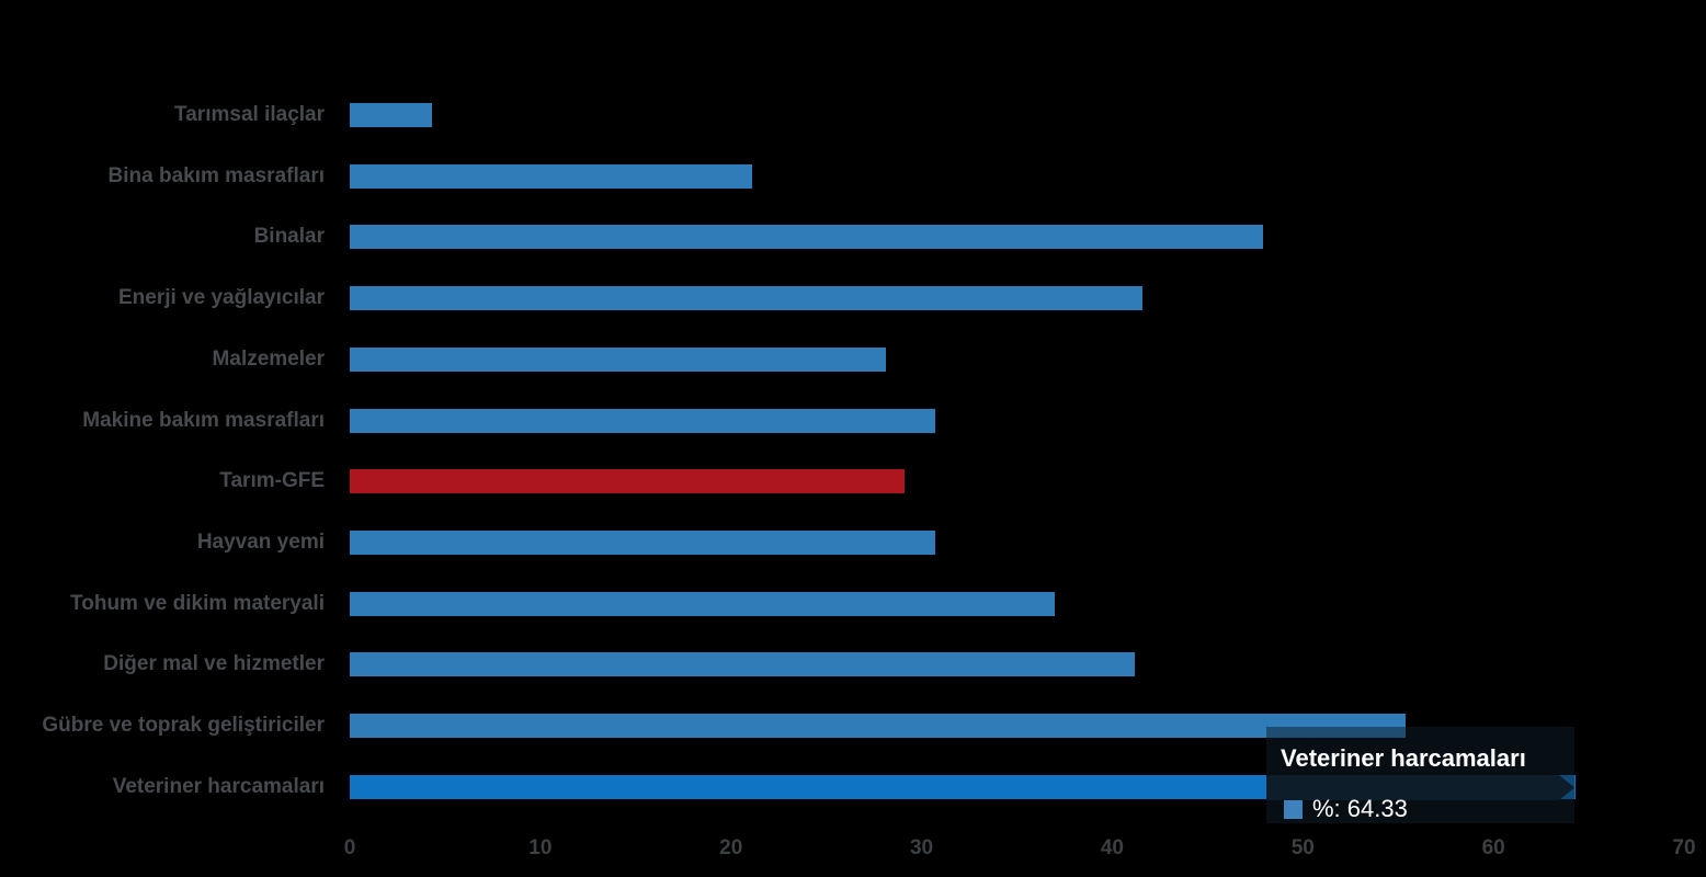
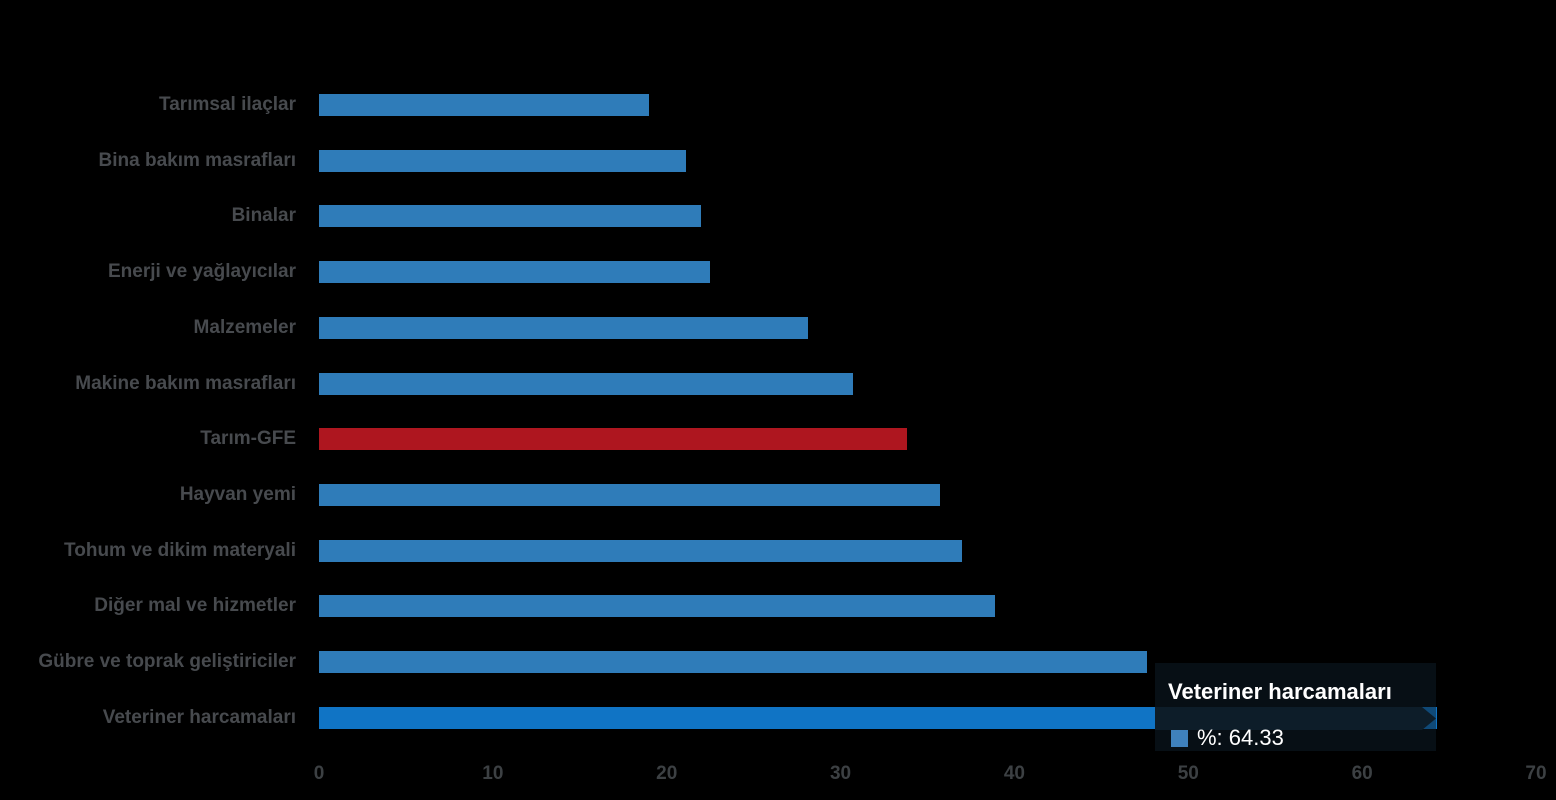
Tarımsal ilaçlar: 4.3 -> 19.0
Binalar: 47.9 -> 22.0
Enerji ve yağlayıcılar: 41.6 -> 22.5
Tarım-GFE: 29.1 -> 33.8
Hayvan yemi: 30.7 -> 35.7
Diğer mal ve hizmetler: 41.2 -> 38.9
Gübre ve toprak geliştiriciler: 55.4 -> 47.6
